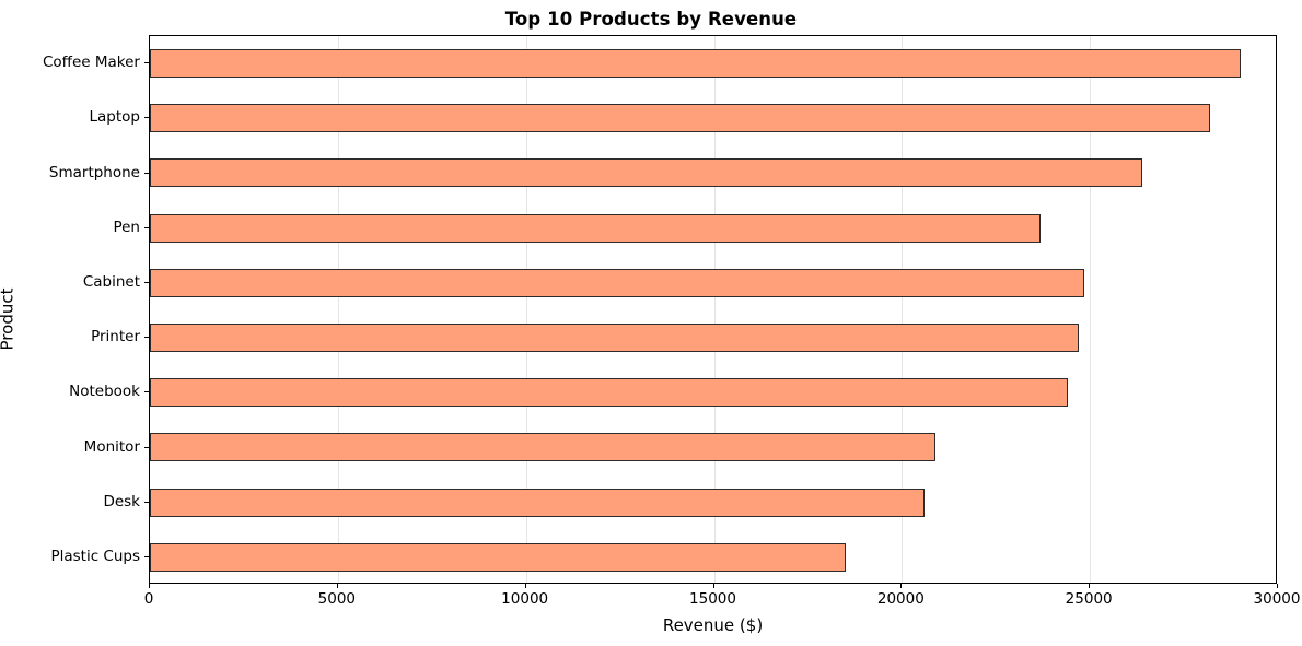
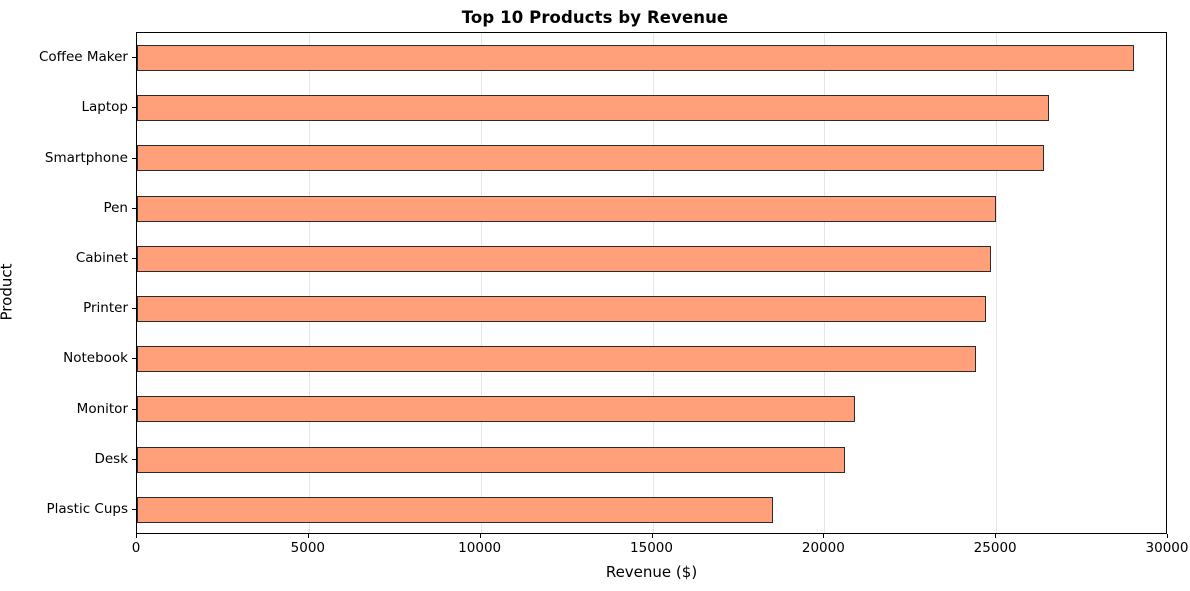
Laptop: 28200 -> 26600
Pen: 23700 -> 25000
